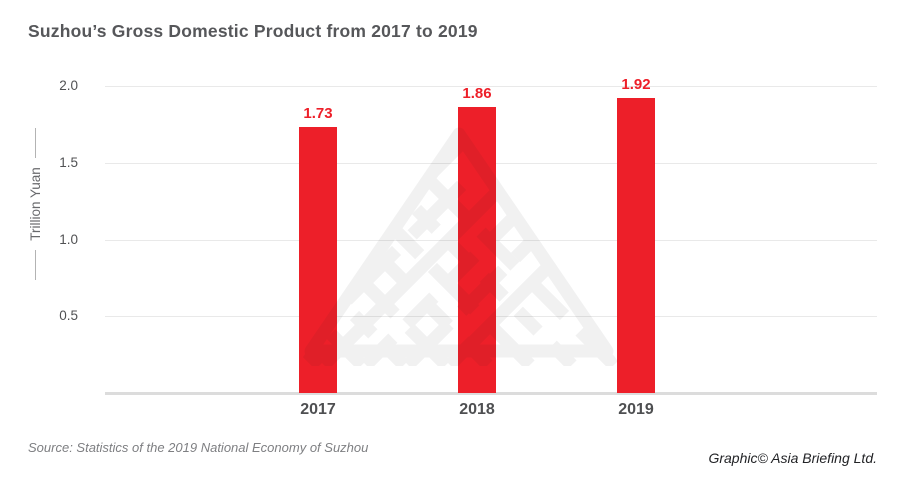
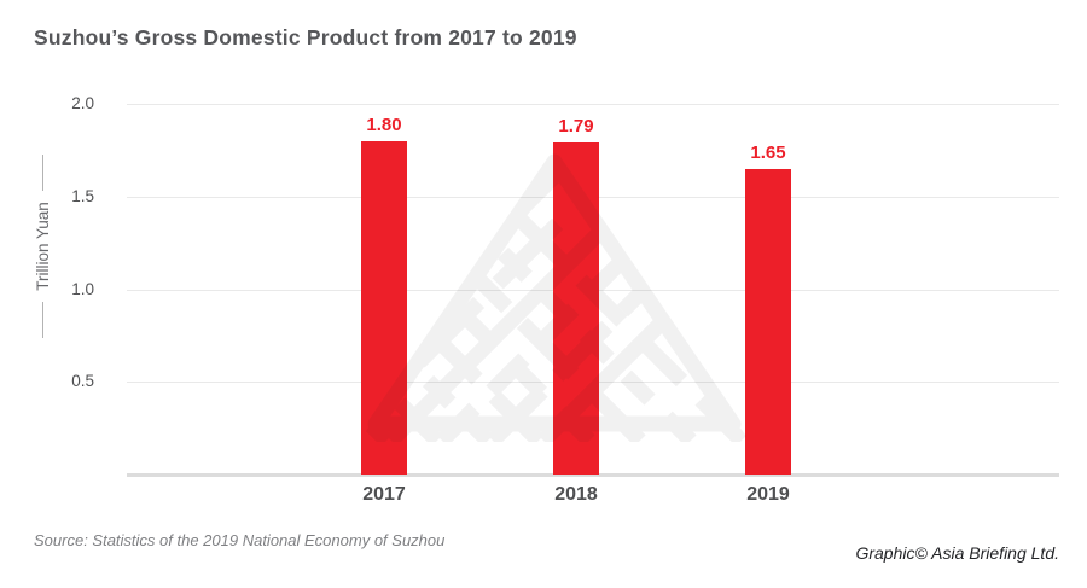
2017: 1.73 -> 1.80
2018: 1.86 -> 1.79
2019: 1.92 -> 1.65
